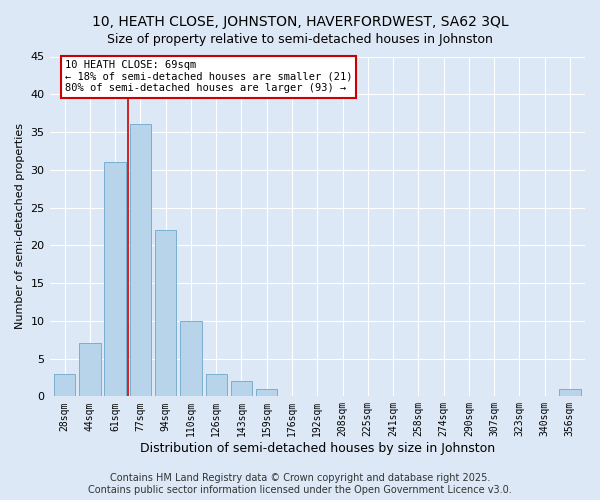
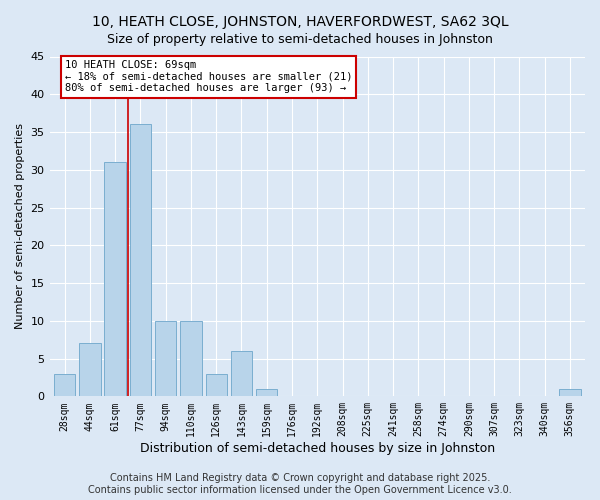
94sqm: 22 -> 10
143sqm: 2 -> 6
